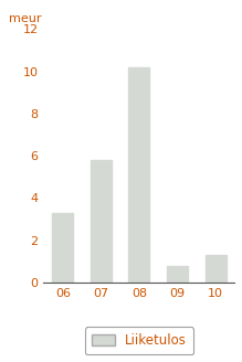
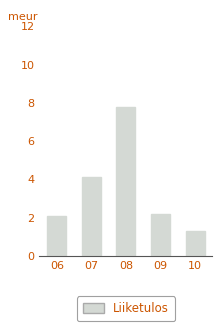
06: 3.3 -> 2.1
07: 5.8 -> 4.1
08: 10.2 -> 7.8
09: 0.8 -> 2.2
